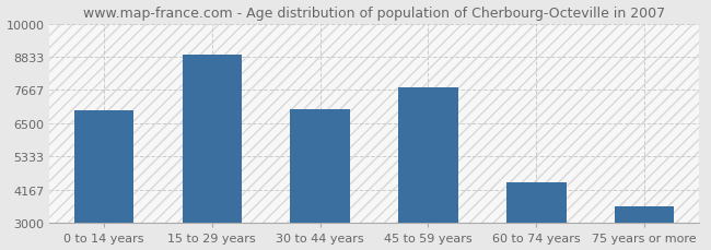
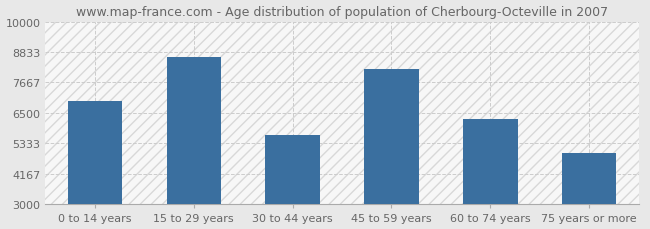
15 to 29 years: 8900 -> 8650
30 to 44 years: 6980 -> 5650
45 to 59 years: 7750 -> 8200
60 to 74 years: 4450 -> 6250
75 years or more: 3600 -> 4950
